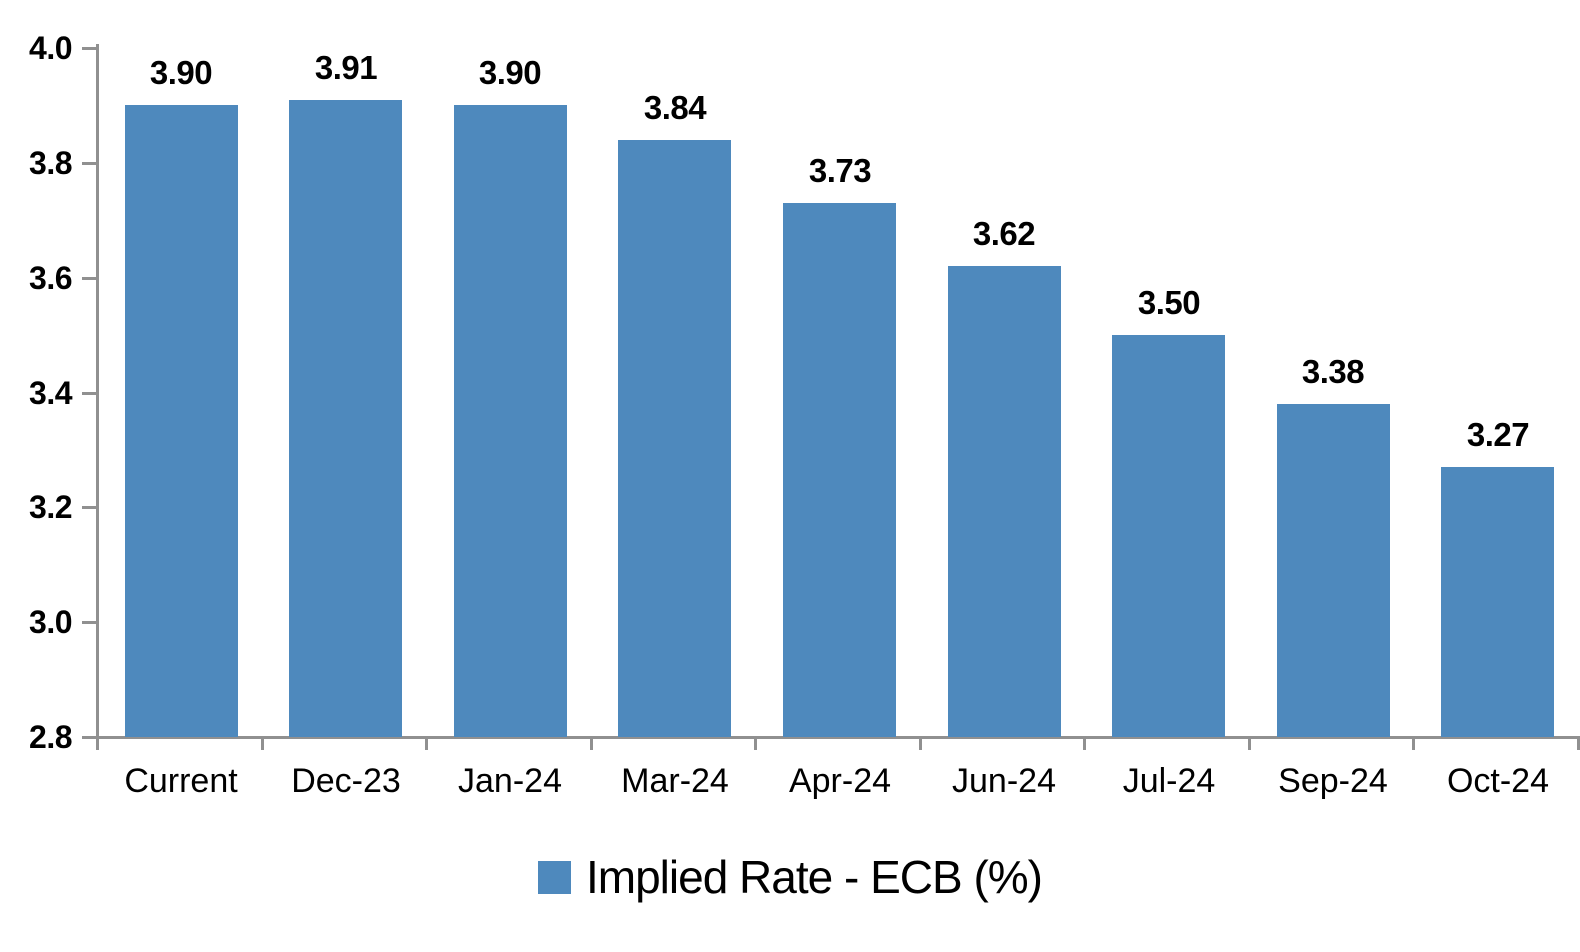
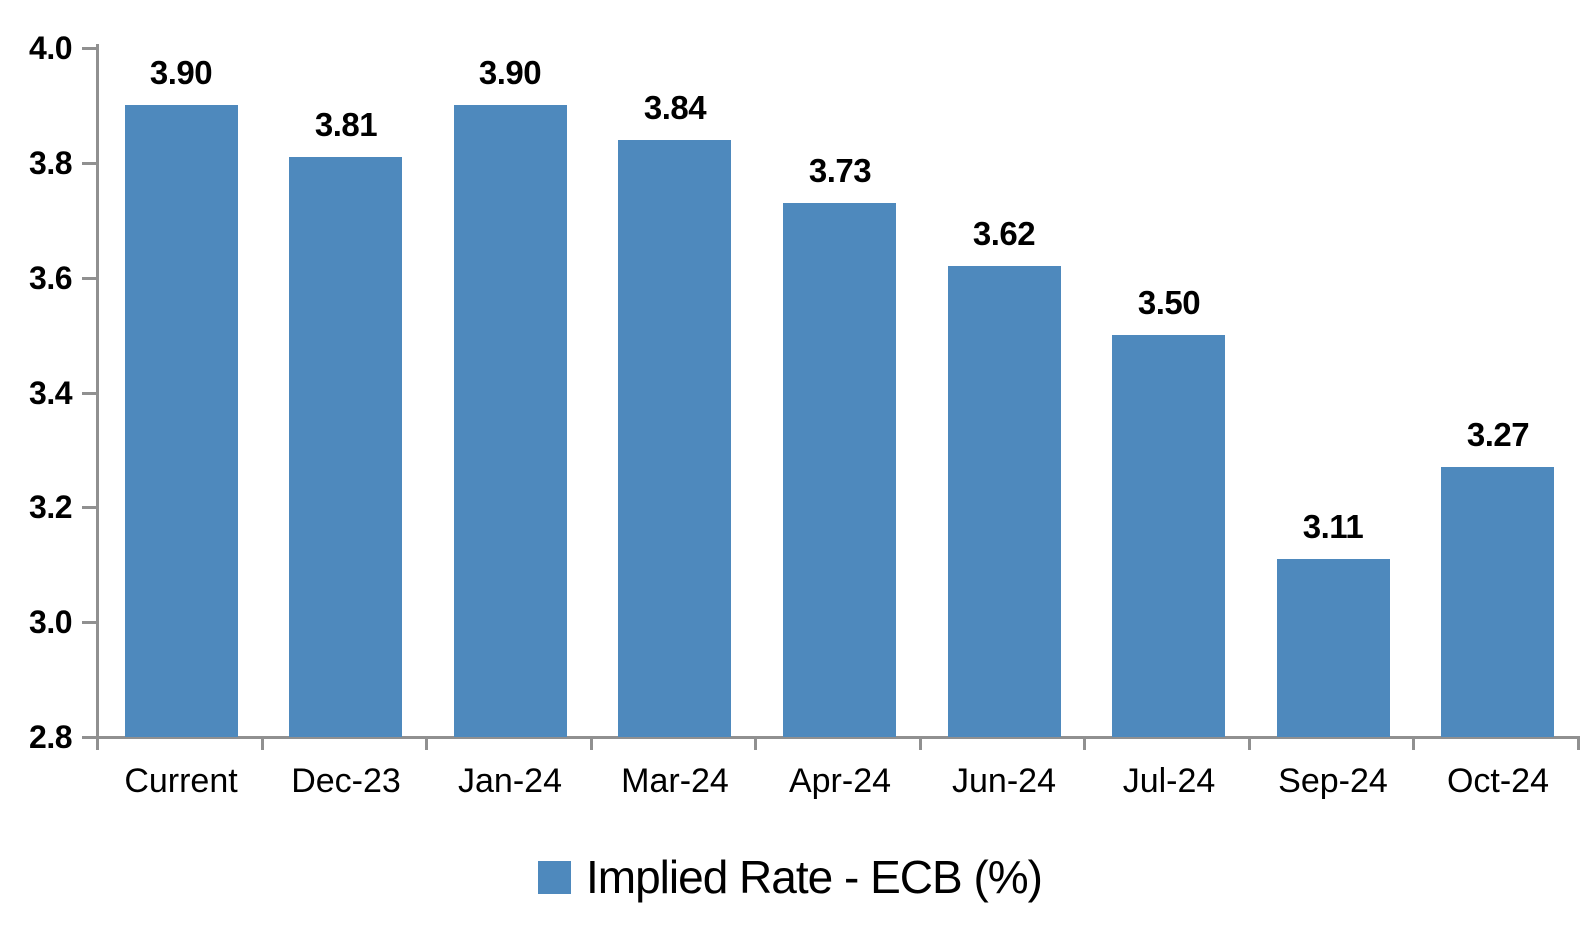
Dec-23: 3.91 -> 3.81
Sep-24: 3.38 -> 3.11
